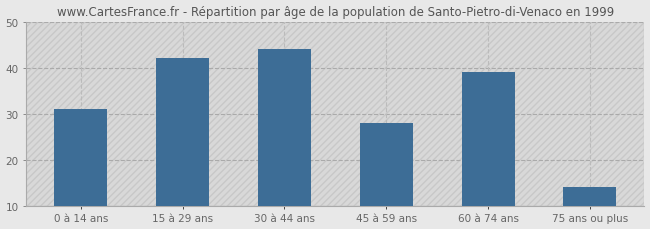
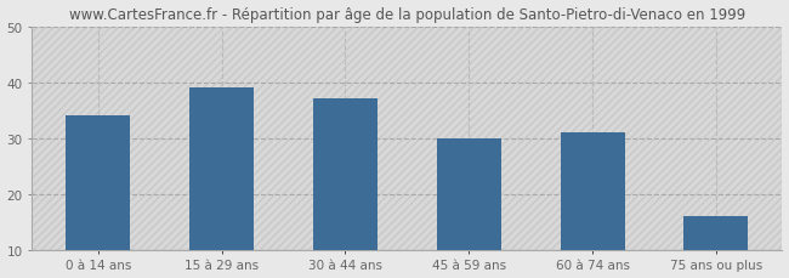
0 à 14 ans: 31 -> 34
15 à 29 ans: 42 -> 39
30 à 44 ans: 44 -> 37
45 à 59 ans: 28 -> 30
60 à 74 ans: 39 -> 31
75 ans ou plus: 14 -> 16
